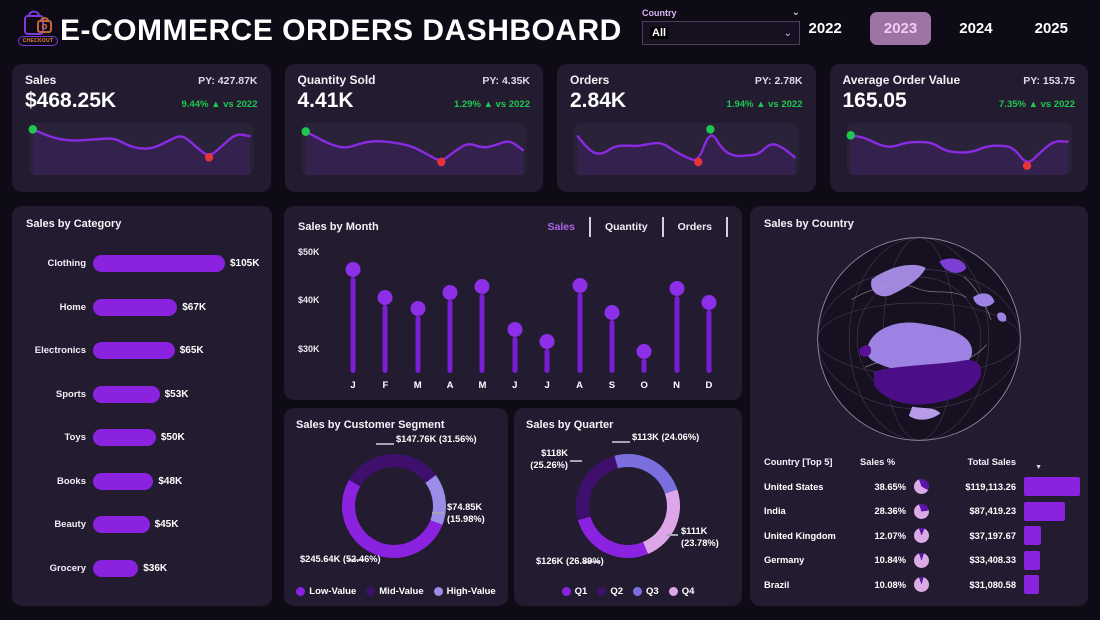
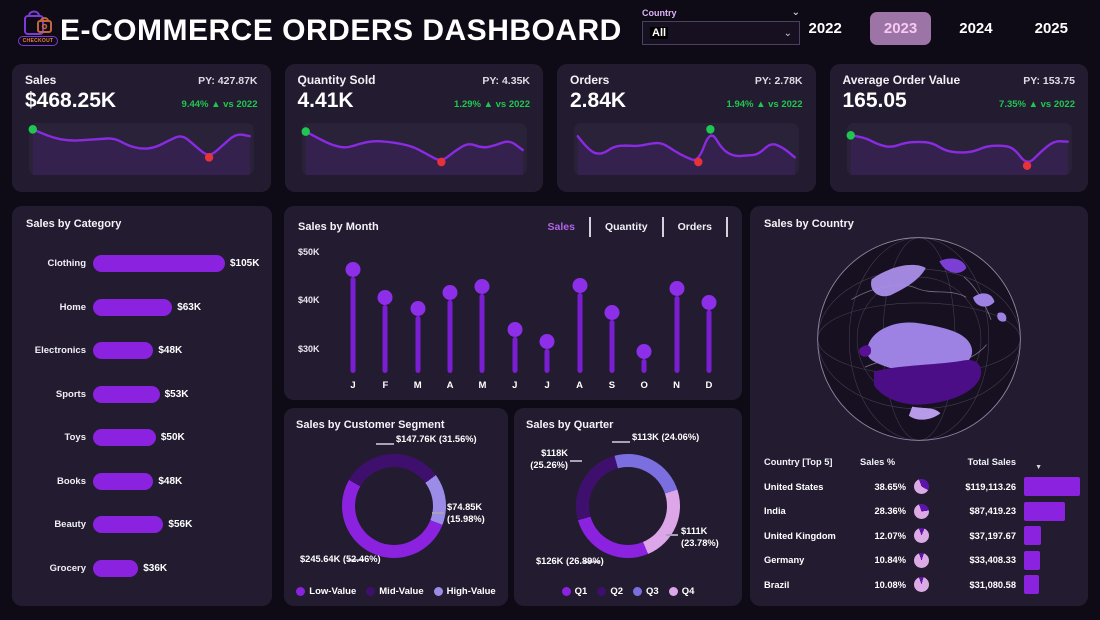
Sales by Category/Home: $67K -> $63K
Sales by Category/Electronics: $65K -> $48K
Sales by Category/Beauty: $45K -> $56K
